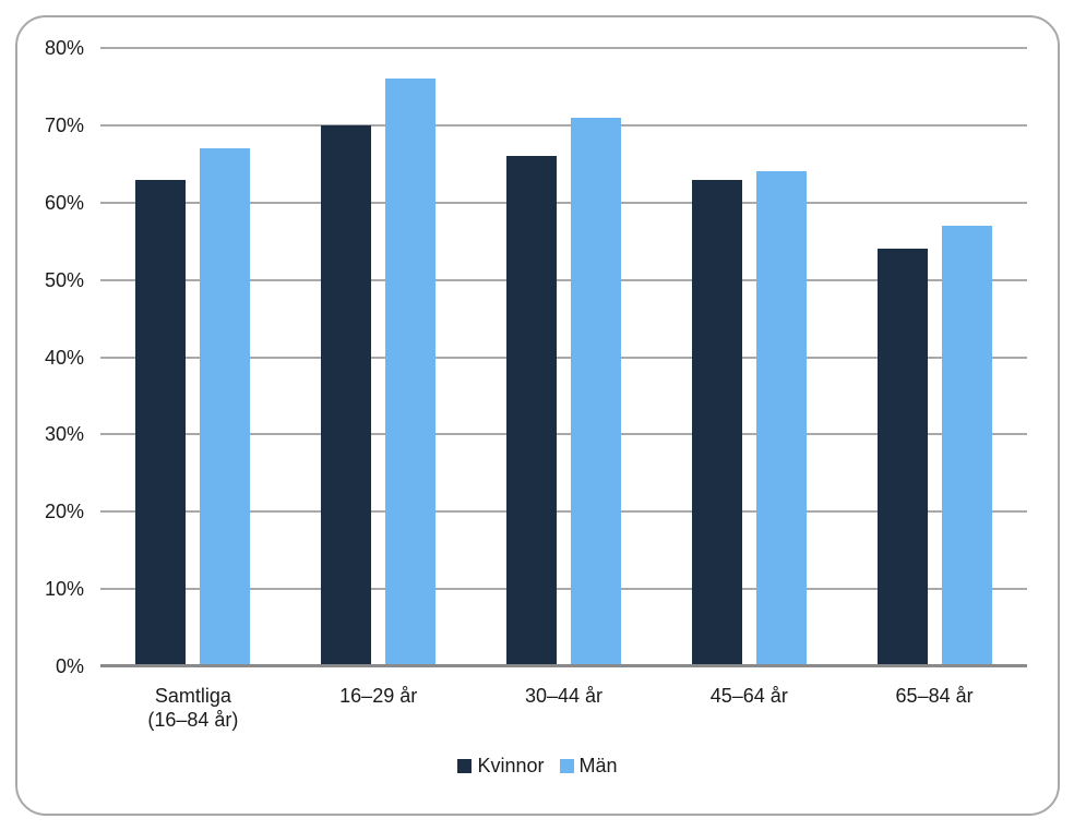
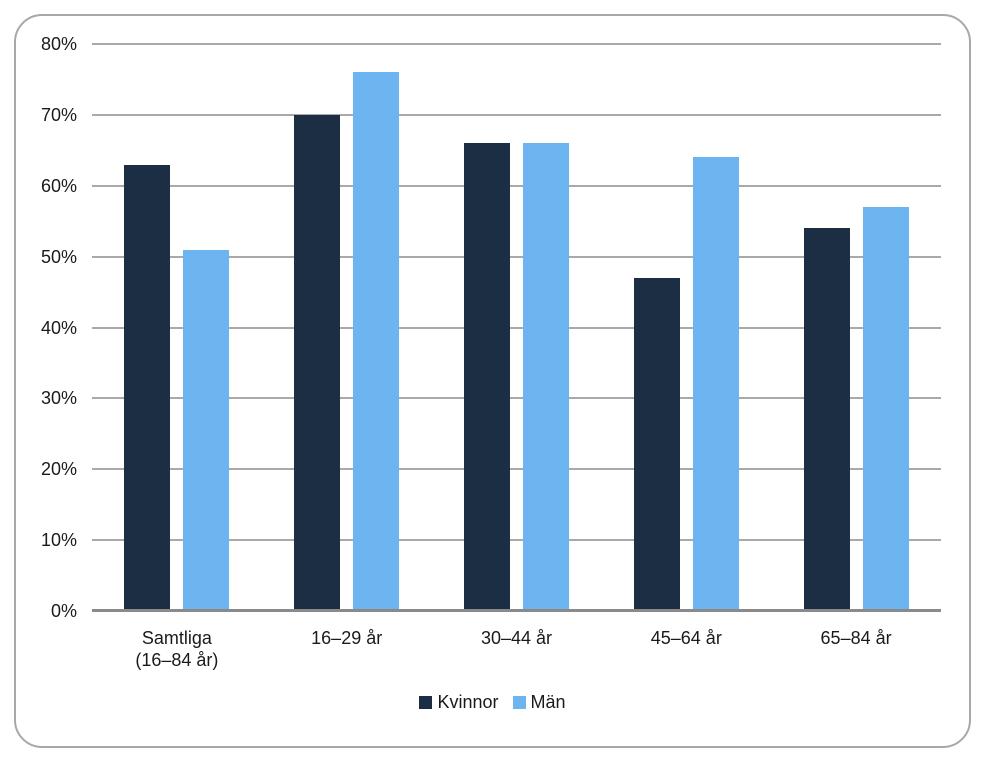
Män/Samtliga (16–84 år): 67% -> 51%
Män/30–44 år: 71% -> 66%
Kvinnor/45–64 år: 63% -> 47%
